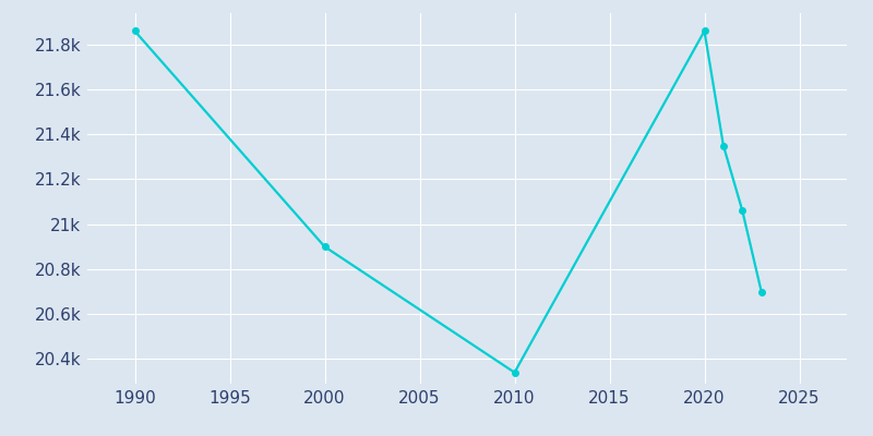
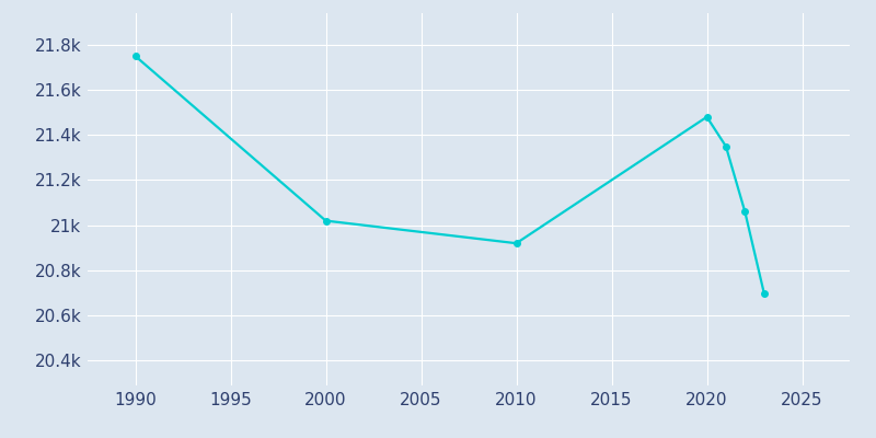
1990: 21.86k -> 21.75k
2000: 20.90k -> 21.02k
2010: 20.34k -> 20.92k
2020: 21.86k -> 21.48k
